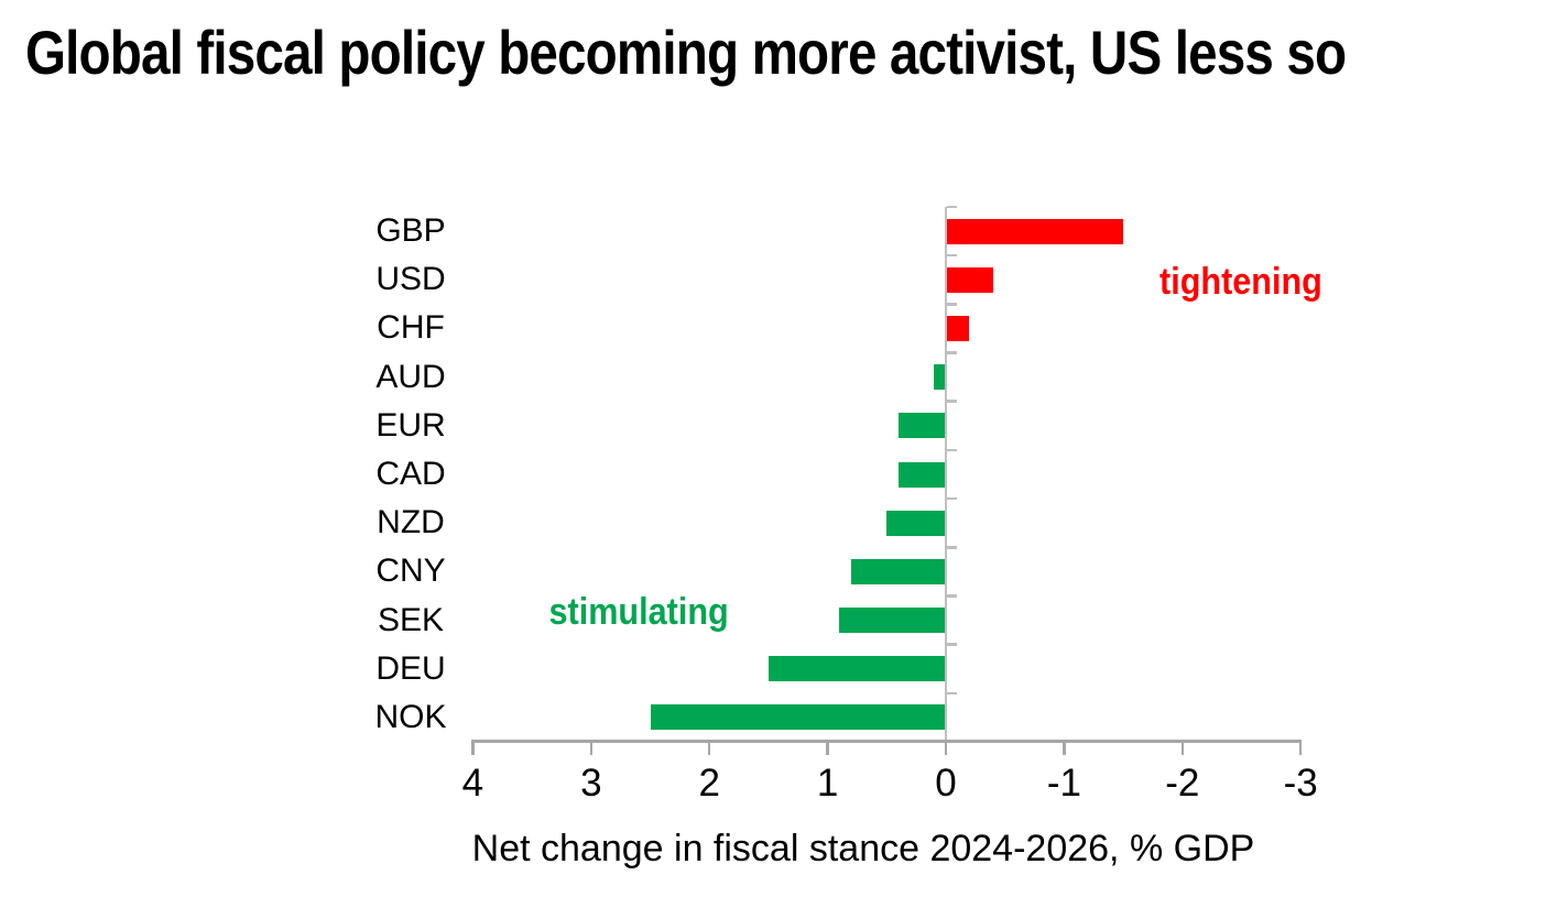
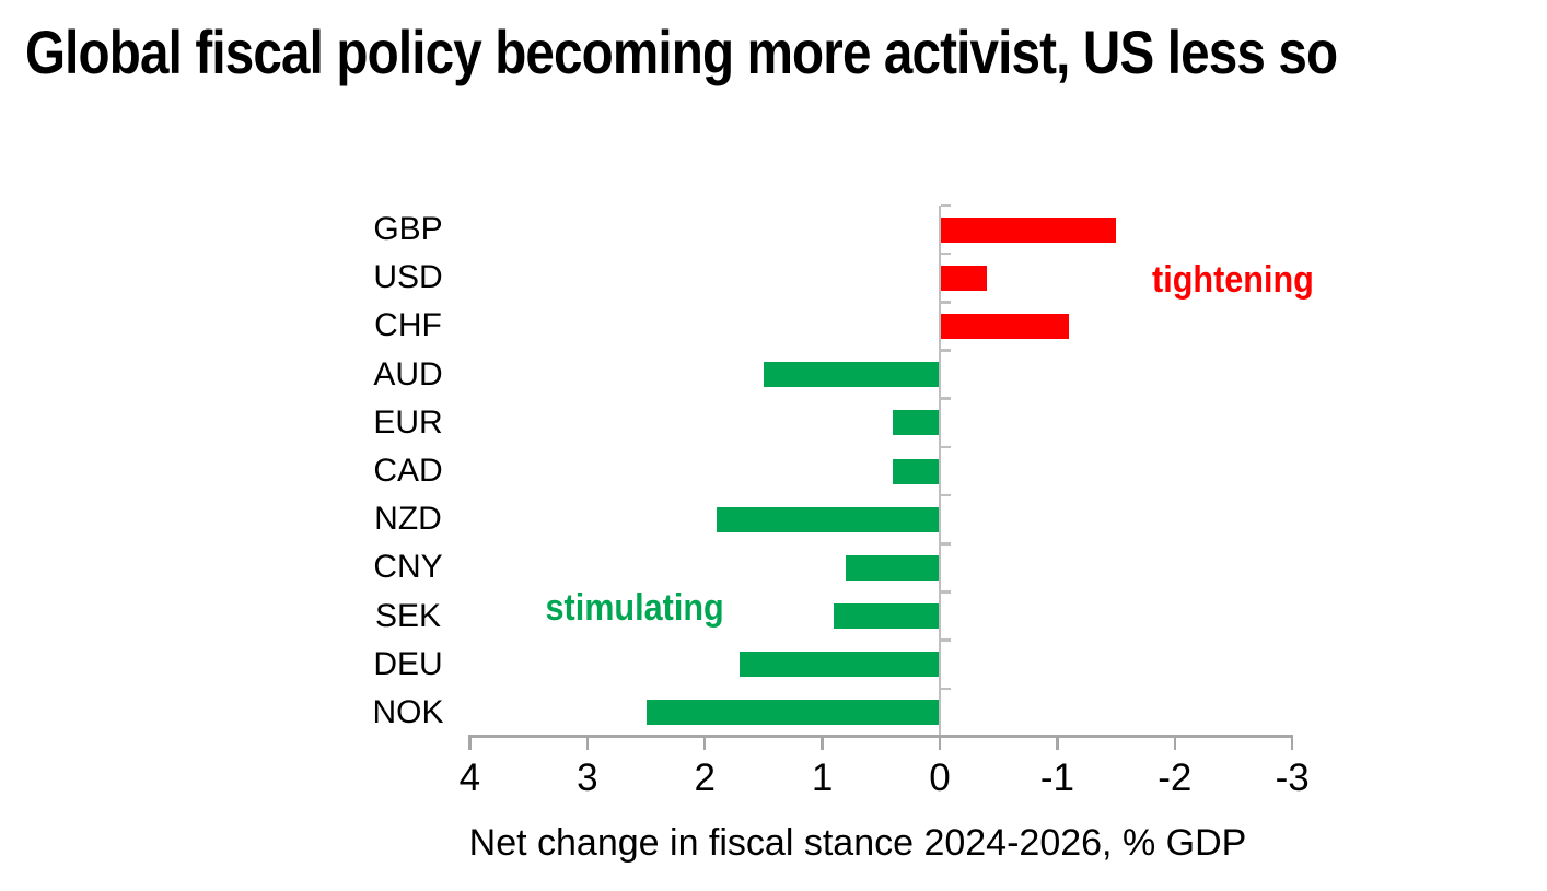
CHF: -0.2 -> -1.1
AUD: 0.1 -> 1.5
NZD: 0.5 -> 1.9
DEU: 1.5 -> 1.7
